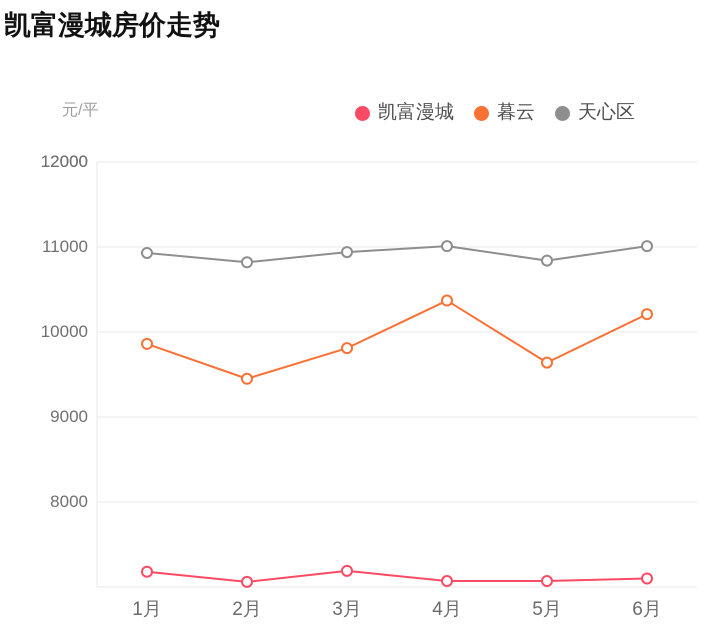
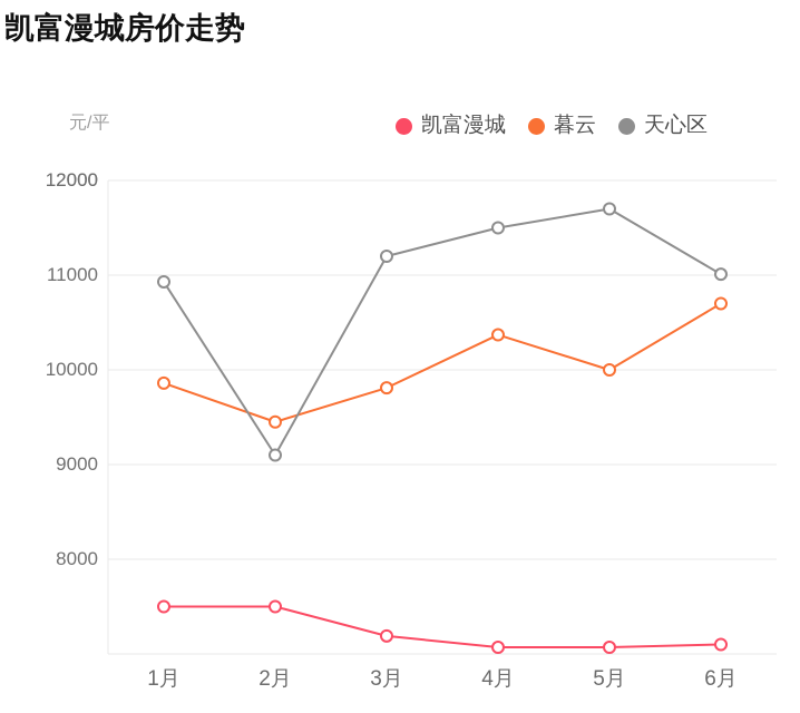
凯富漫城/1月: 7200 -> 7500
凯富漫城/2月: 7100 -> 7500
天心区/2月: 10800 -> 9100
天心区/3月: 10900 -> 11200
天心区/4月: 11000 -> 11500
暮云/5月: 9600 -> 10000
天心区/5月: 10800 -> 11700
暮云/6月: 10200 -> 10700
